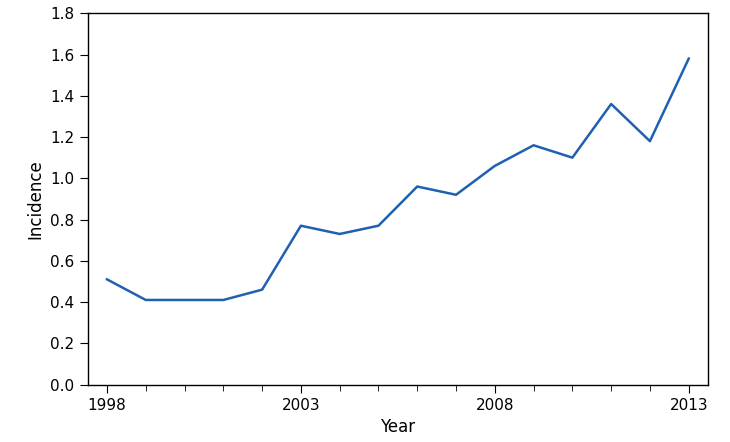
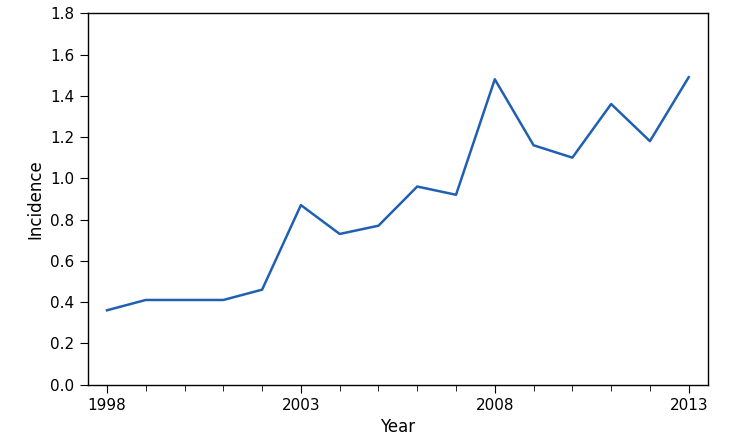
1998: 0.51 -> 0.36
2003: 0.77 -> 0.87
2008: 1.06 -> 1.48
2013: 1.58 -> 1.49
